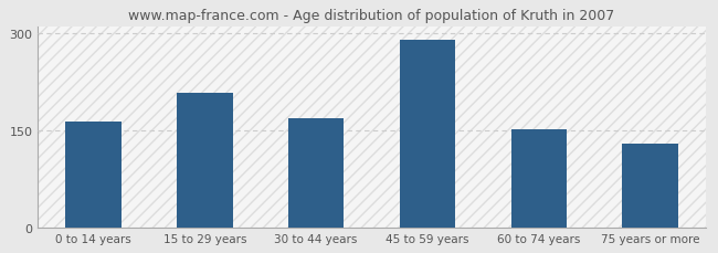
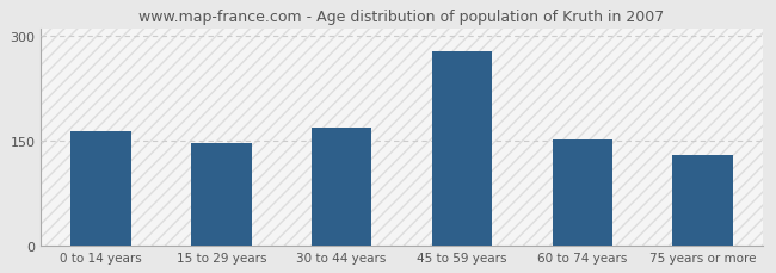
15 to 29 years: 208 -> 146
45 to 59 years: 290 -> 278
